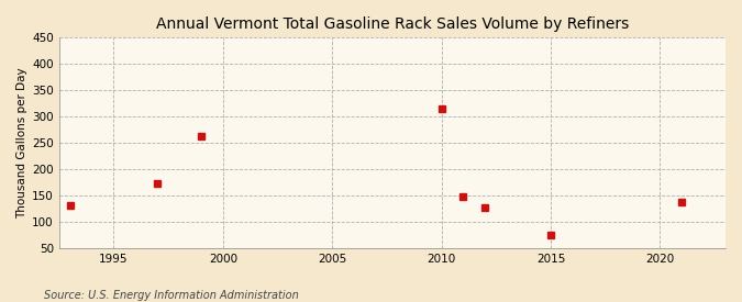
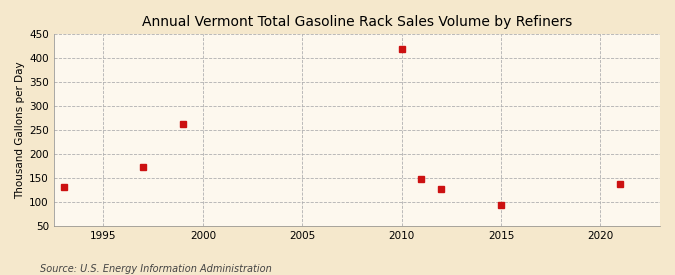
2010: 315 -> 420
2015: 75 -> 93
